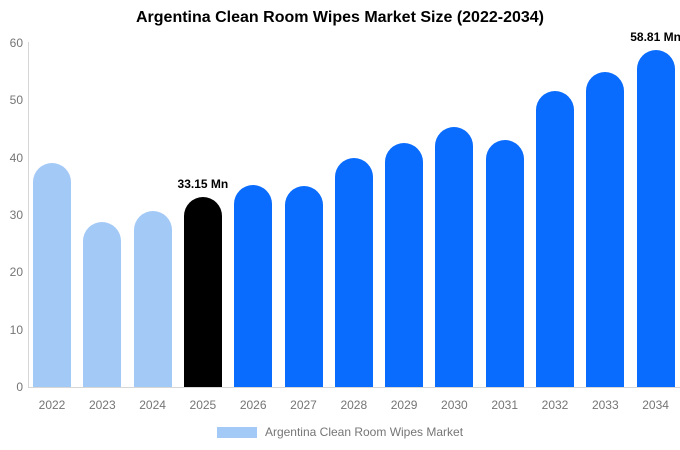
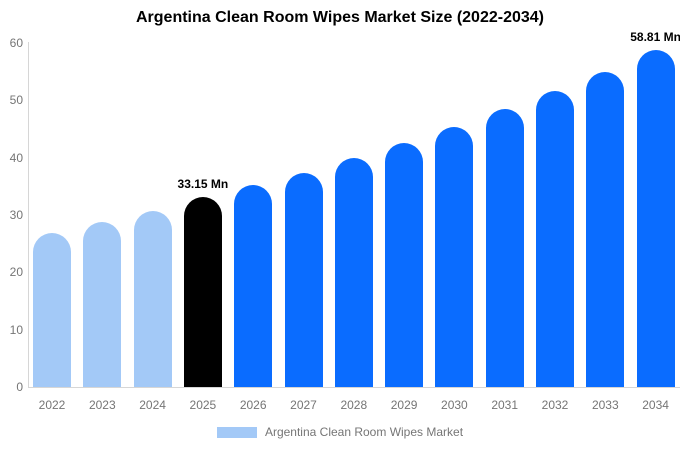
2022: 39 -> 27
2027: 35 -> 37
2031: 43 -> 48
